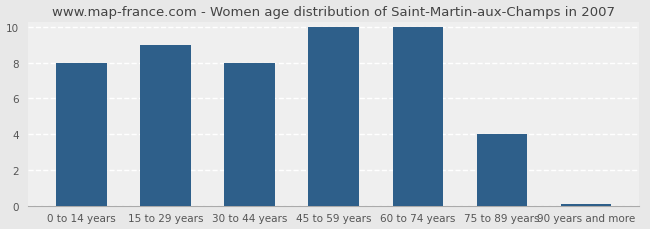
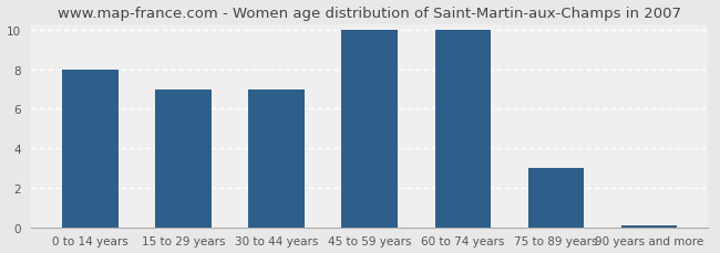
15 to 29 years: 9.0 -> 7.0
30 to 44 years: 8.0 -> 7.0
75 to 89 years: 4.0 -> 3.0
